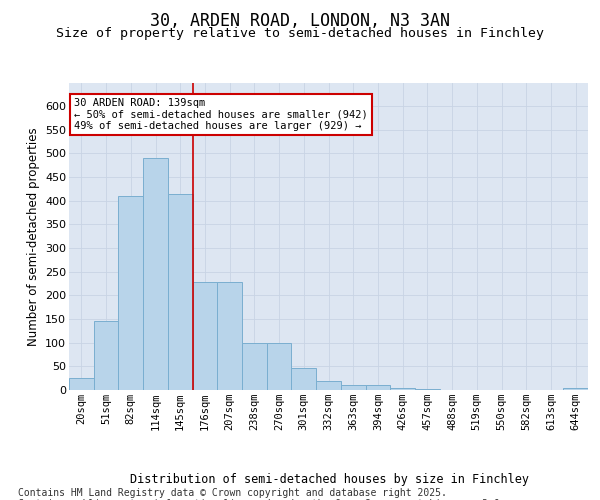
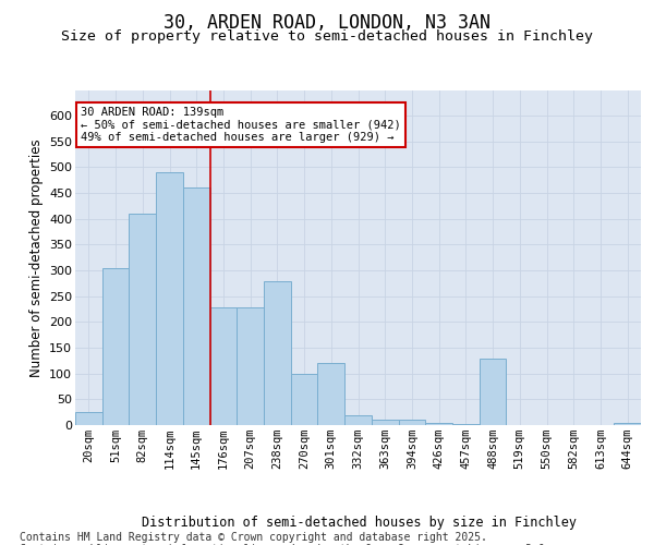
51sqm: 145 -> 305
145sqm: 415 -> 460
238sqm: 100 -> 280
301sqm: 47 -> 120
488sqm: 1 -> 130
